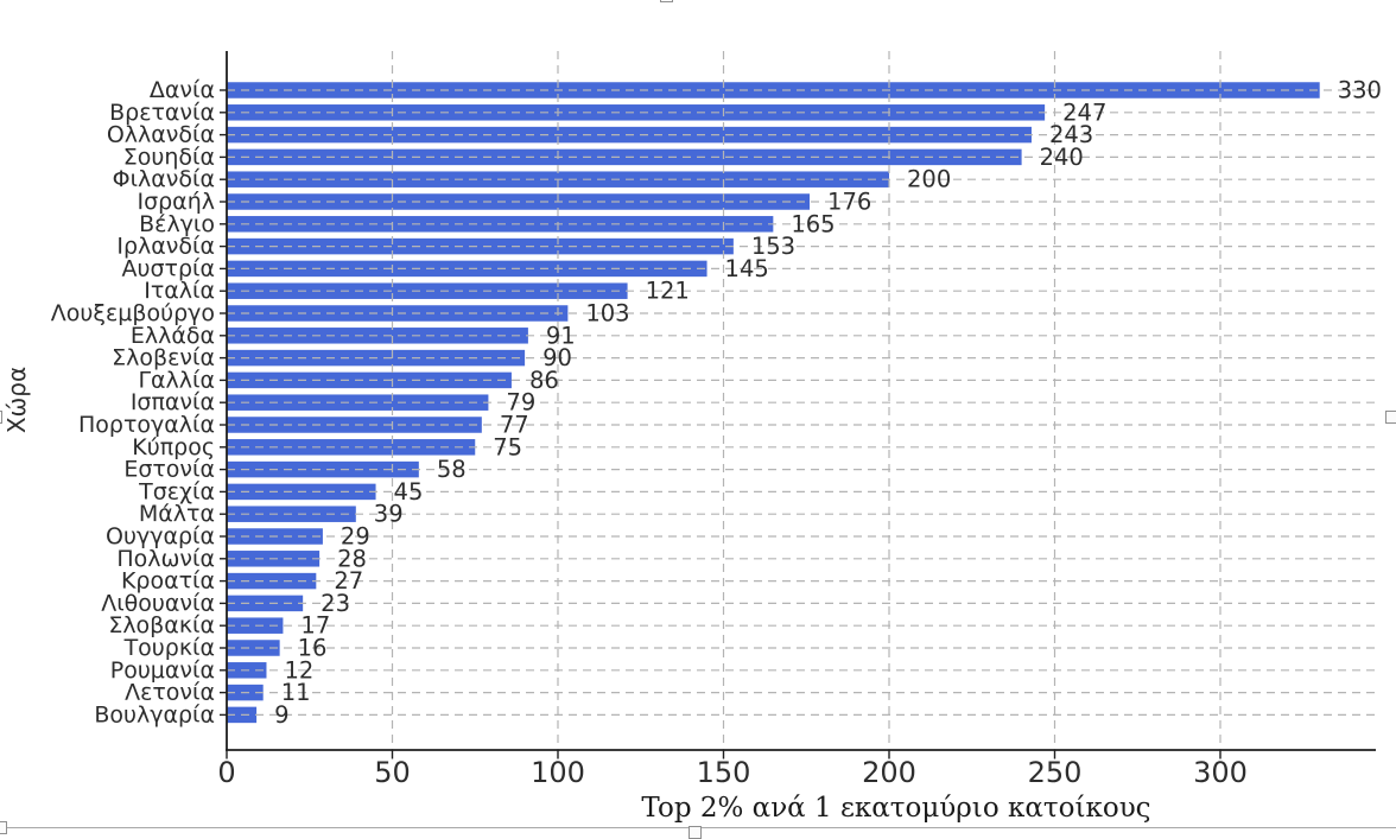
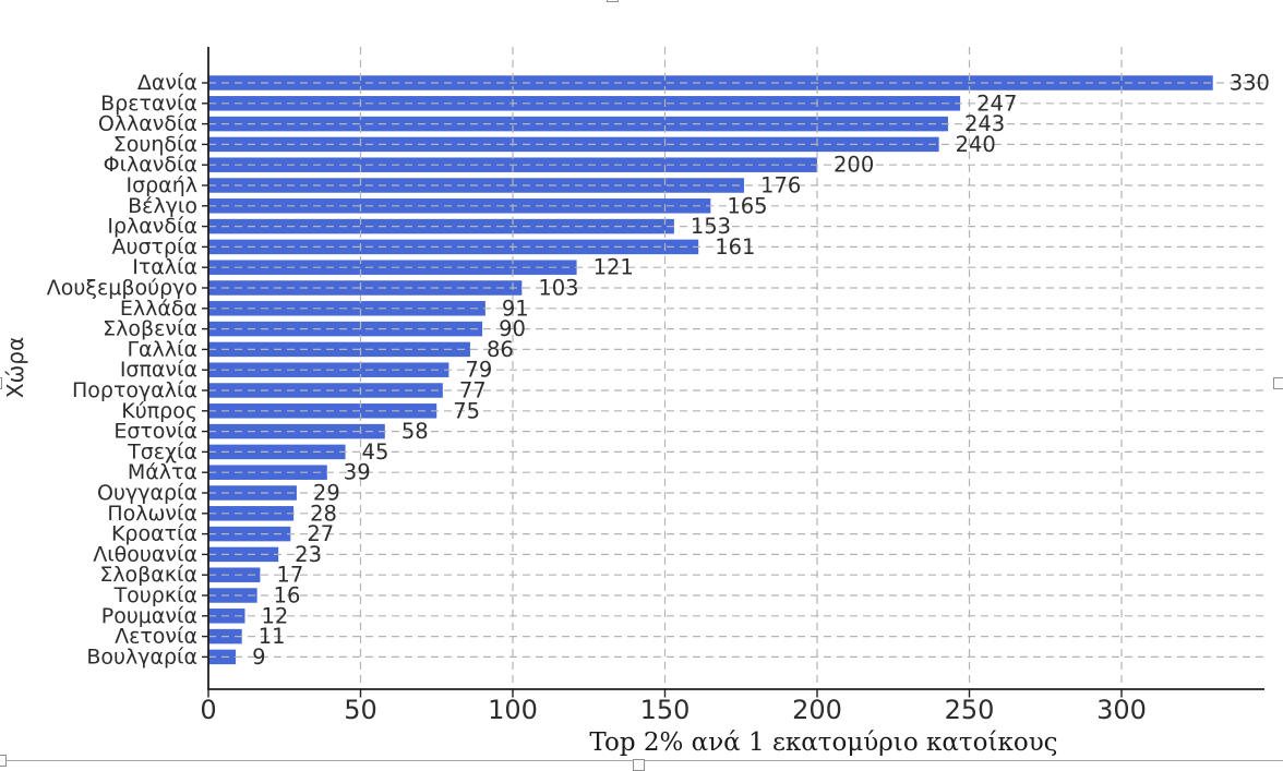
Αυστρία: 145 -> 161
